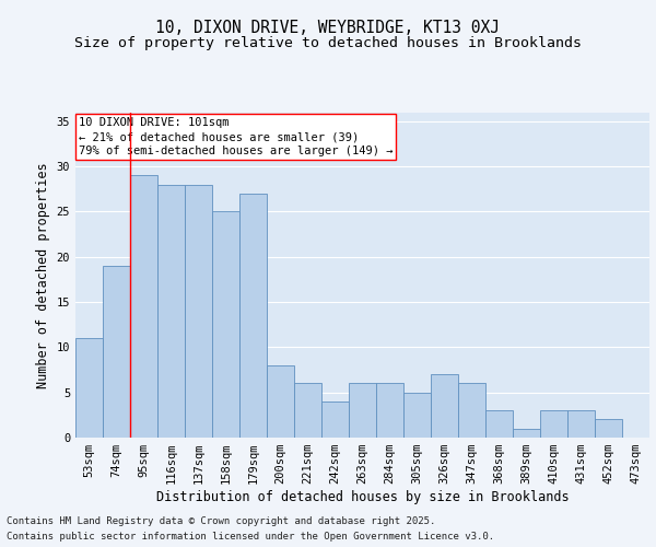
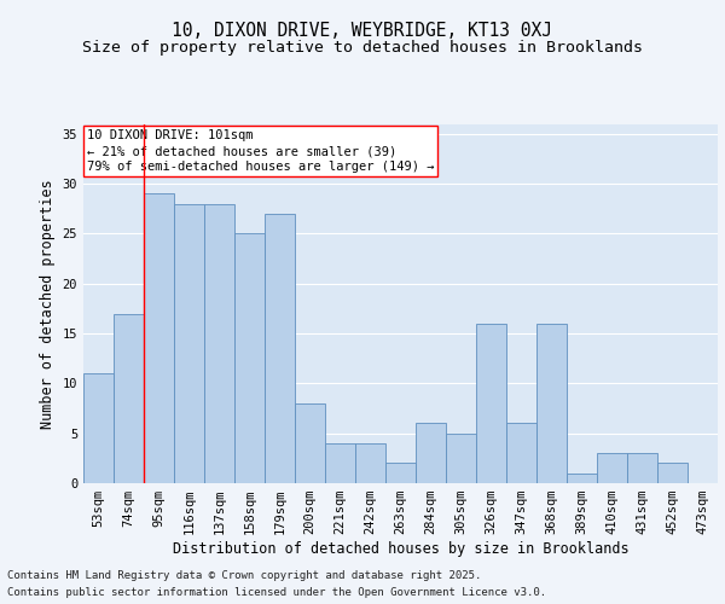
74sqm: 19 -> 17
221sqm: 6 -> 4
263sqm: 6 -> 2
326sqm: 7 -> 16
368sqm: 3 -> 16
